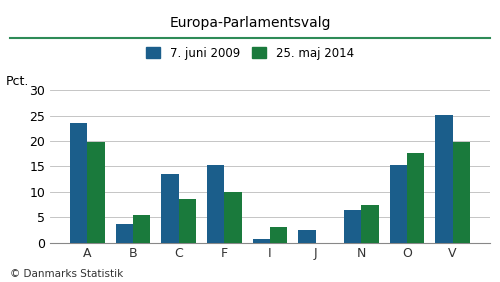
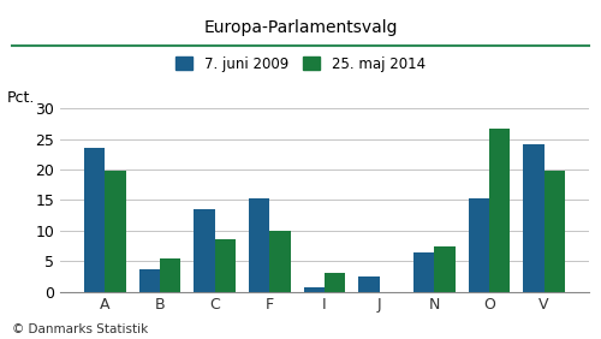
25. maj 2014/O: 17.6 -> 26.7
7. juni 2009/V: 25.2 -> 24.2
